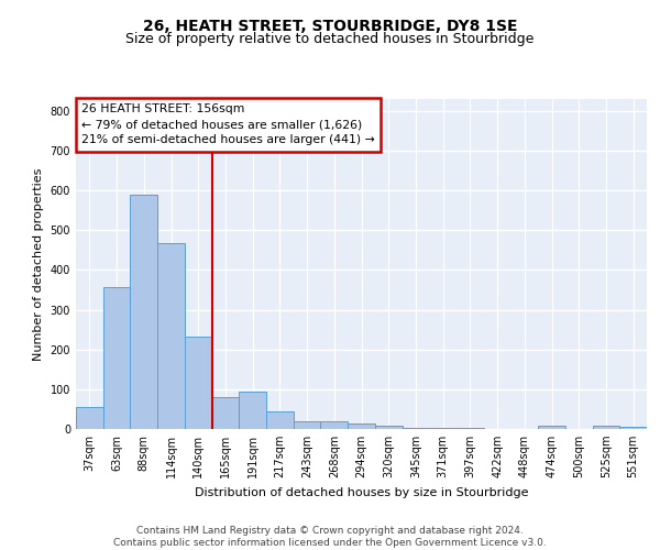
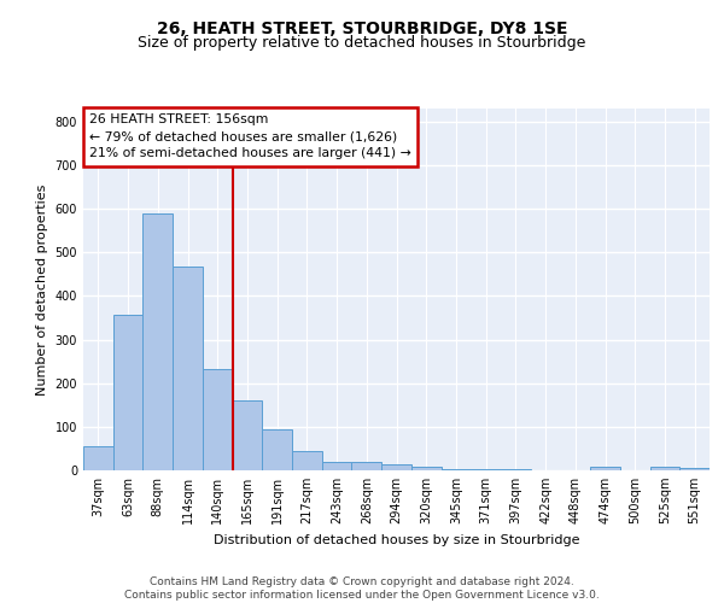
165sqm: 80 -> 161
